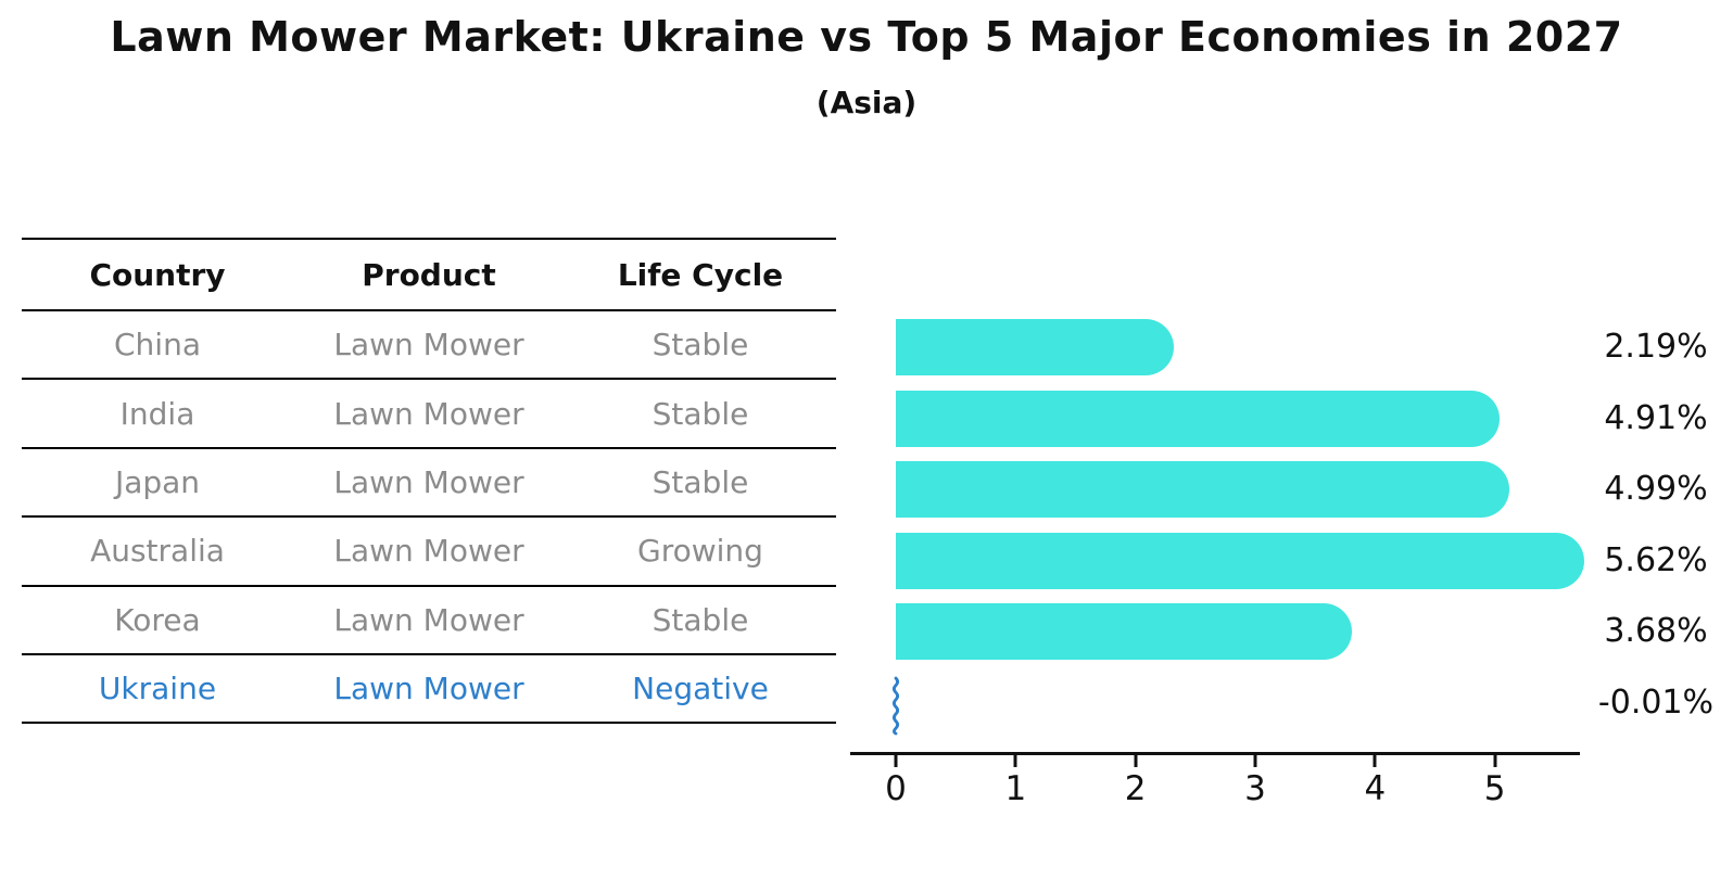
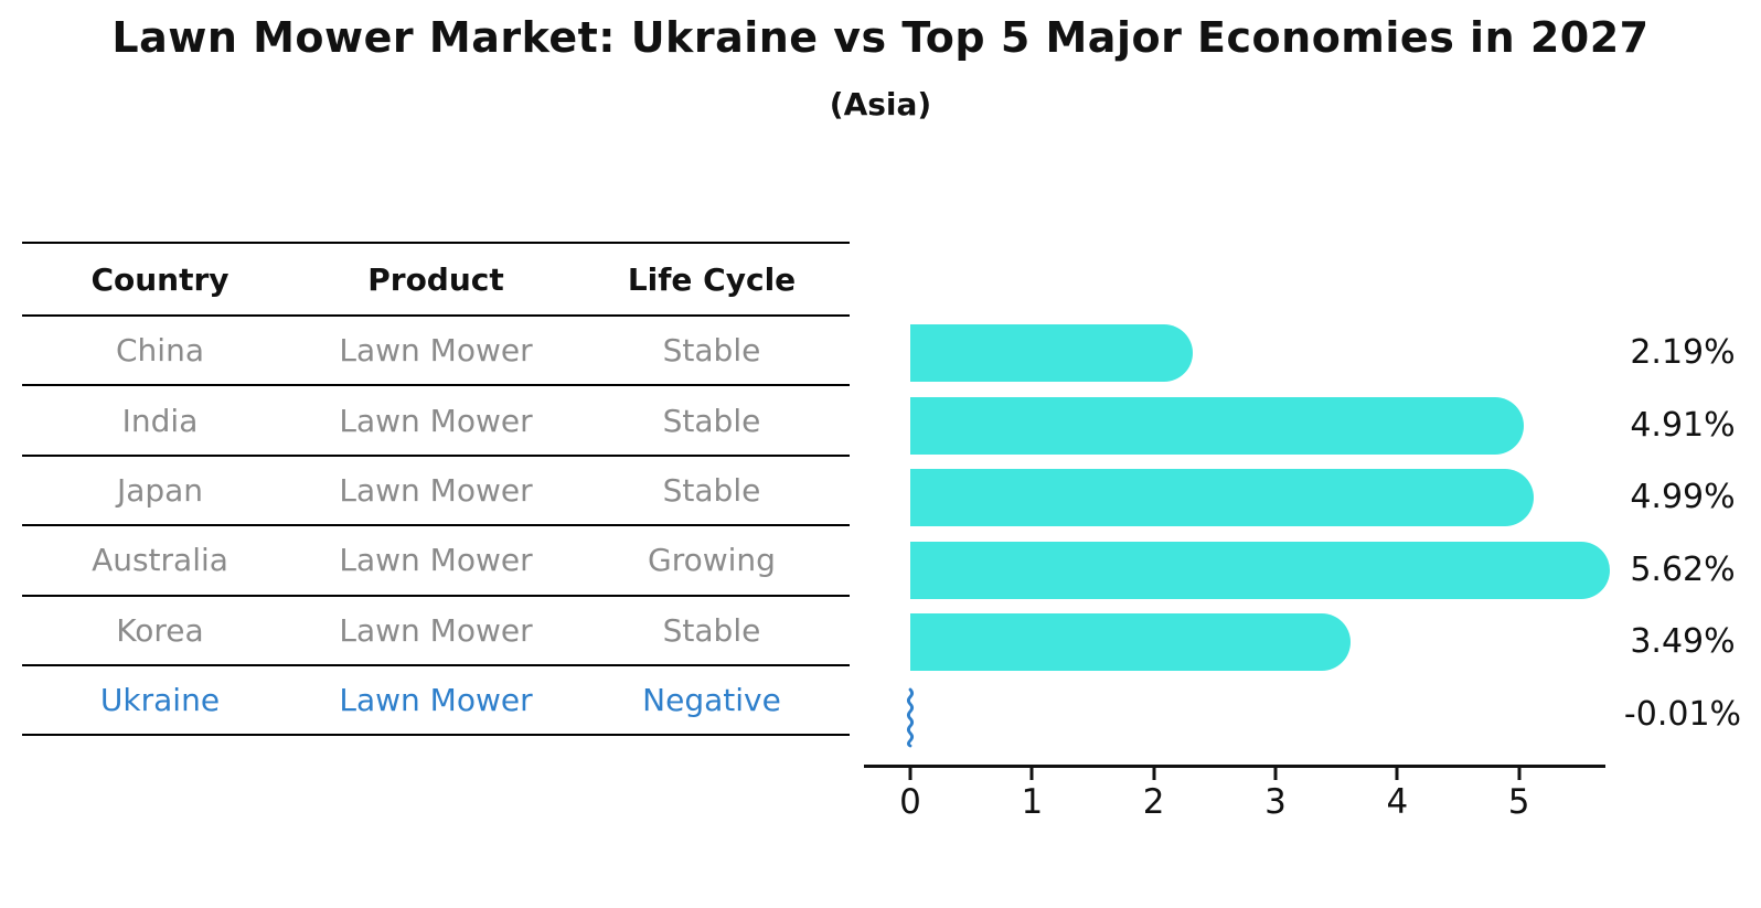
Korea: 3.68% -> 3.49%
